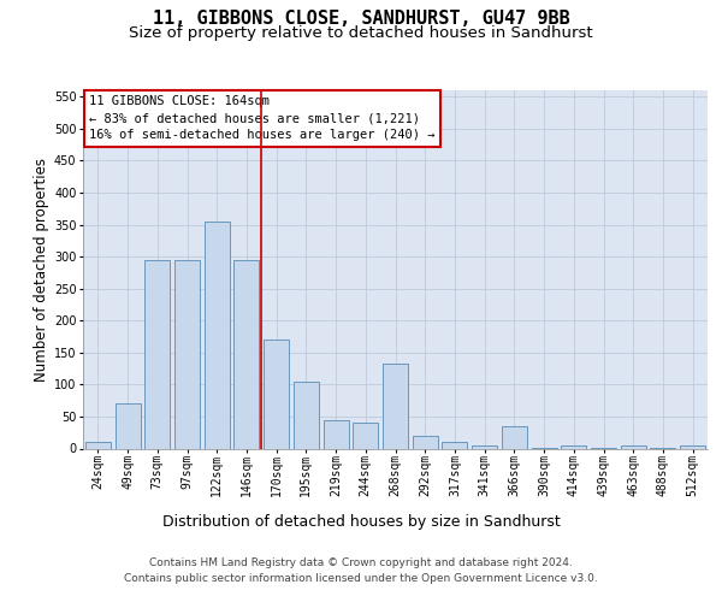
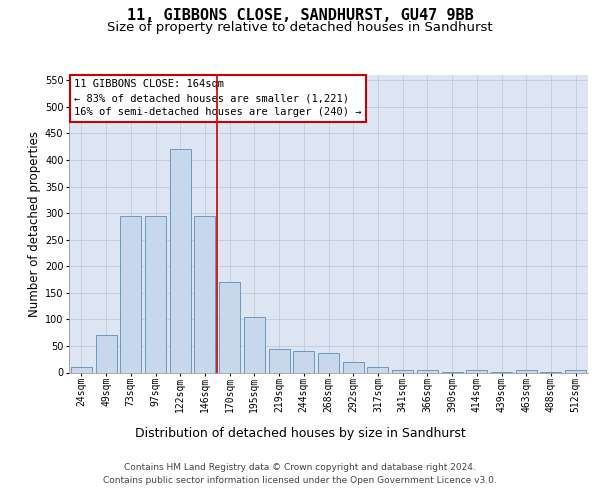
122sqm: 354 -> 420
268sqm: 132 -> 37
366sqm: 34 -> 4
